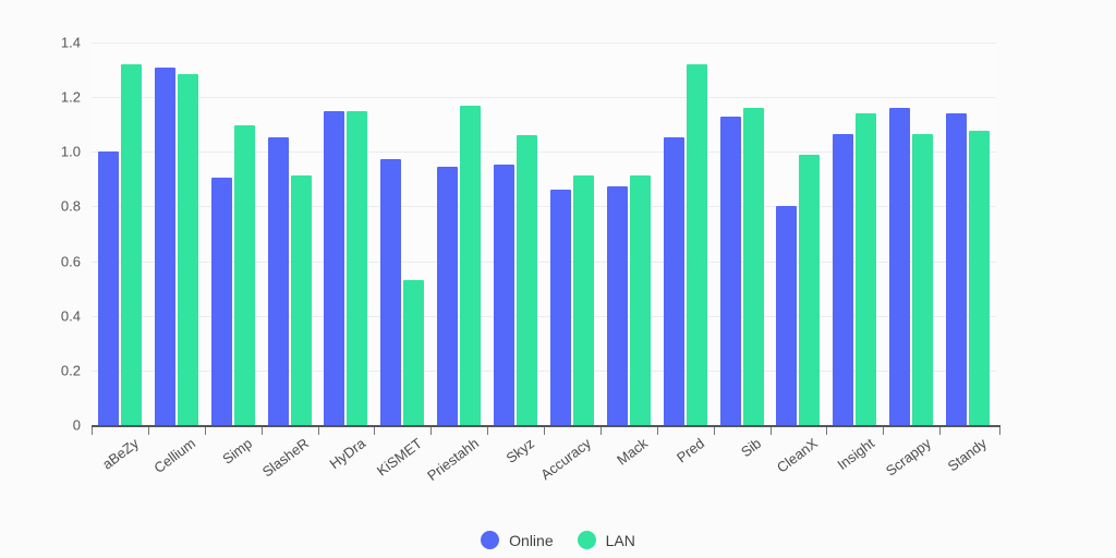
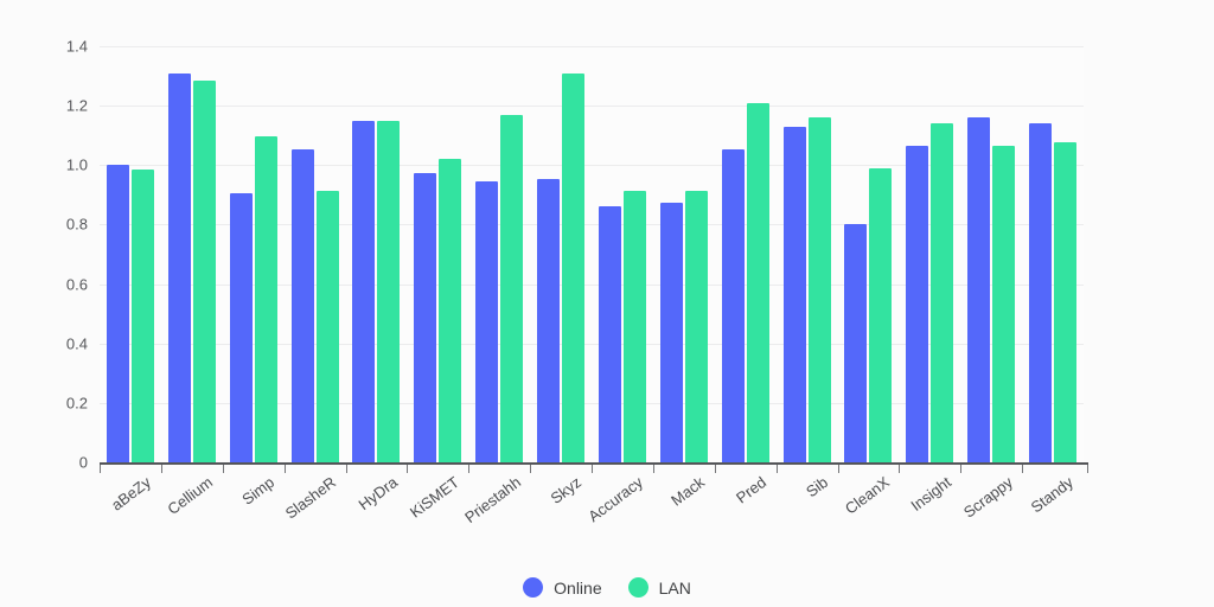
LAN/aBeZy: 1.32 -> 0.98
LAN/KiSMET: 0.53 -> 1.02
LAN/Skyz: 1.06 -> 1.31
LAN/Pred: 1.32 -> 1.21
